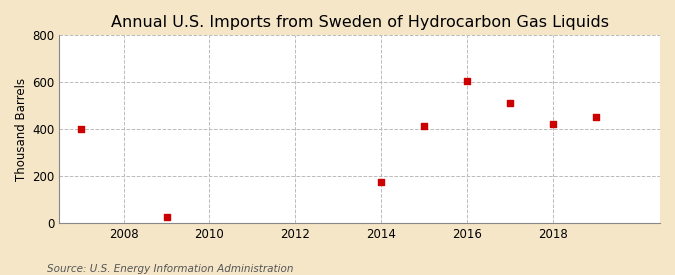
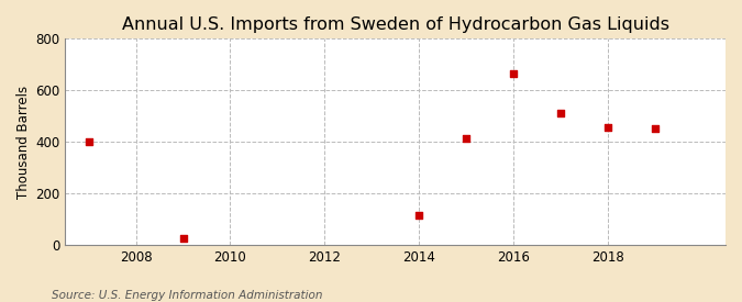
2014: 175 -> 115
2016: 605 -> 665
2018: 420 -> 455
